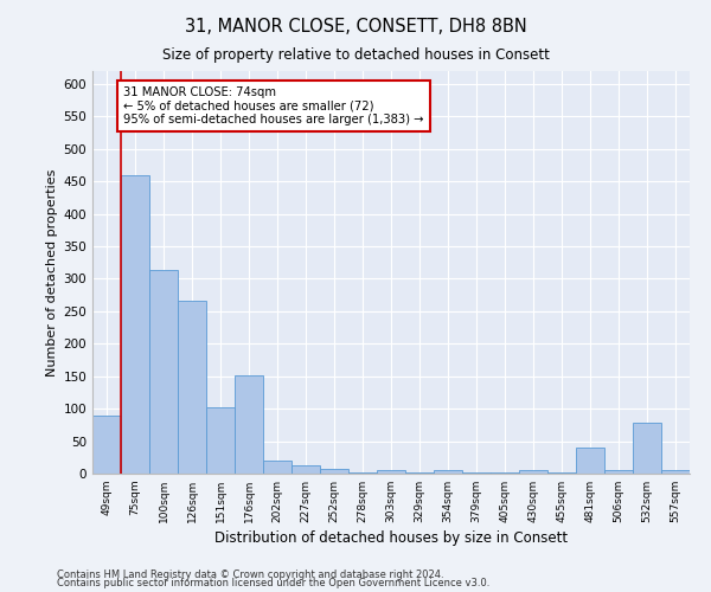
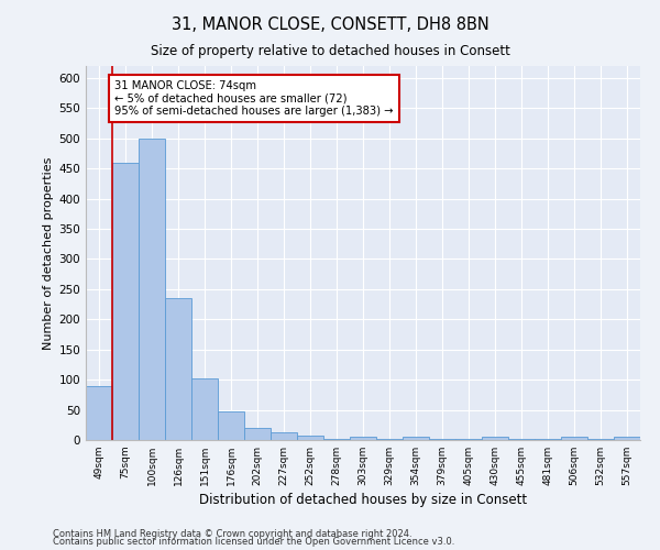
100sqm: 314 -> 500
126sqm: 266 -> 235
176sqm: 152 -> 47
481sqm: 40 -> 1
532sqm: 78 -> 1
